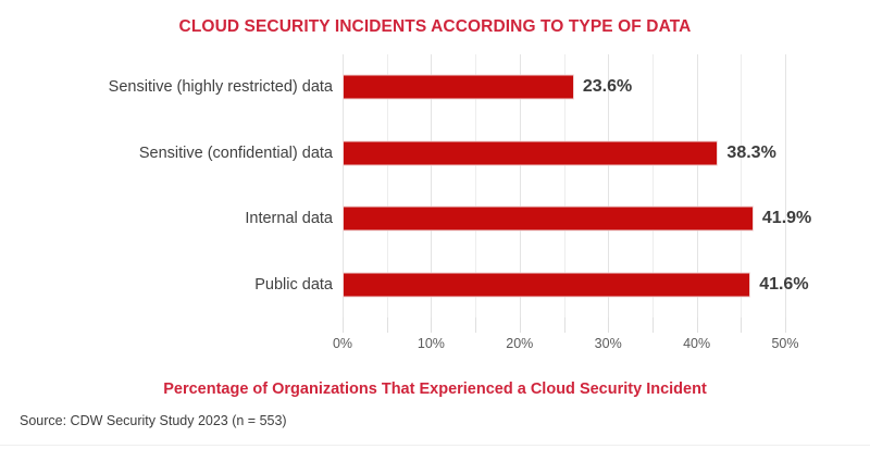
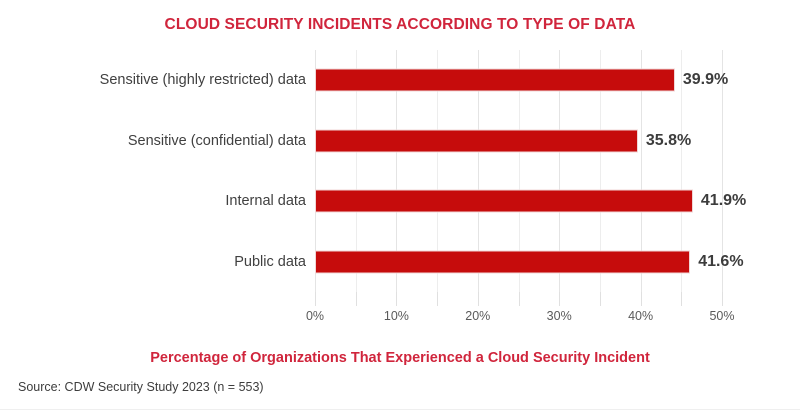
Sensitive (highly restricted) data: 23.6% -> 39.9%
Sensitive (confidential) data: 38.3% -> 35.8%
